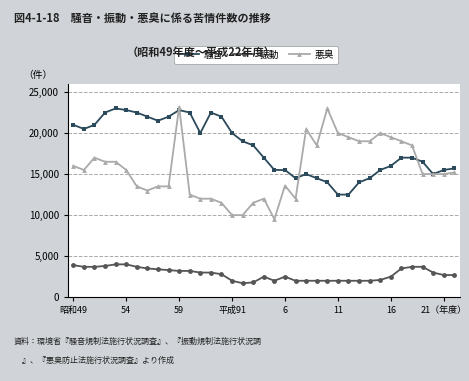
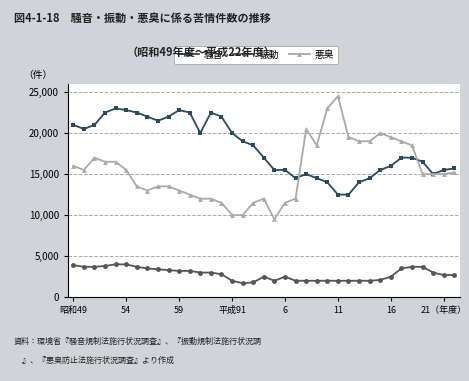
悪臭/59: 23,200 -> 13,000
悪臭/6: 13,600 -> 11,500
悪臭/11: 20,000 -> 24,500
